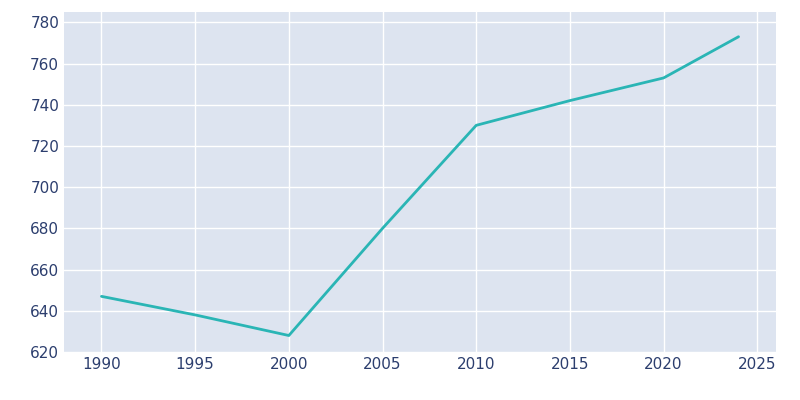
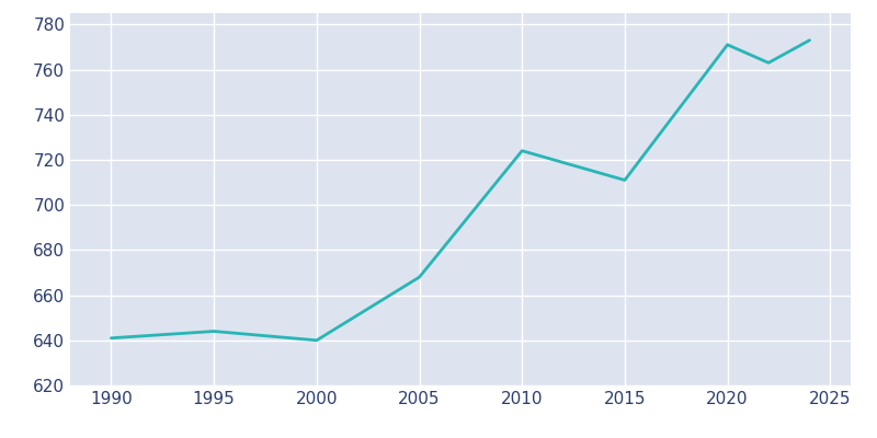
1990: 647 -> 641
1995: 638 -> 644
2000: 628 -> 640
2005: 680 -> 668
2010: 730 -> 724
2015: 742 -> 711
2020: 753 -> 771
